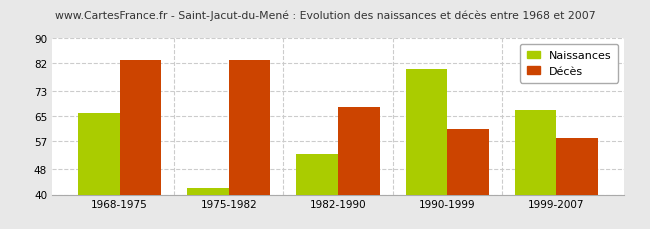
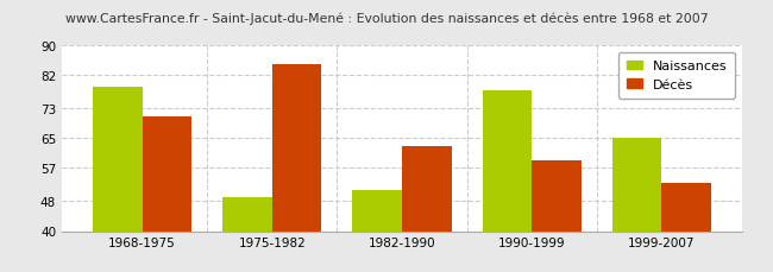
Naissances/1968-1975: 66 -> 79
Décès/1968-1975: 83 -> 71
Naissances/1975-1982: 42 -> 49
Décès/1975-1982: 83 -> 85
Naissances/1982-1990: 53 -> 51
Décès/1982-1990: 68 -> 63
Naissances/1990-1999: 80 -> 78
Décès/1990-1999: 61 -> 59
Naissances/1999-2007: 67 -> 65
Décès/1999-2007: 58 -> 53
